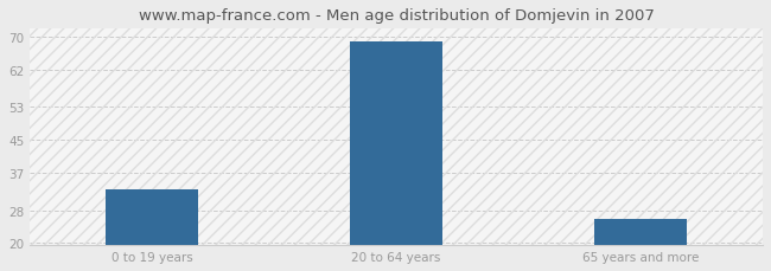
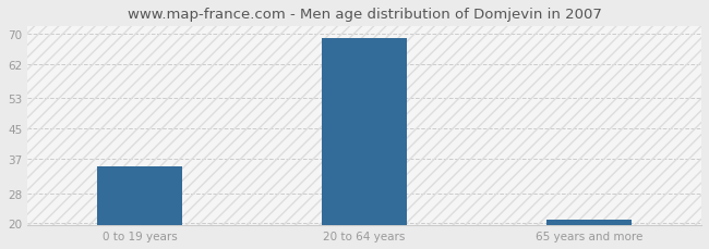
0 to 19 years: 33 -> 35
65 years and more: 26 -> 21
